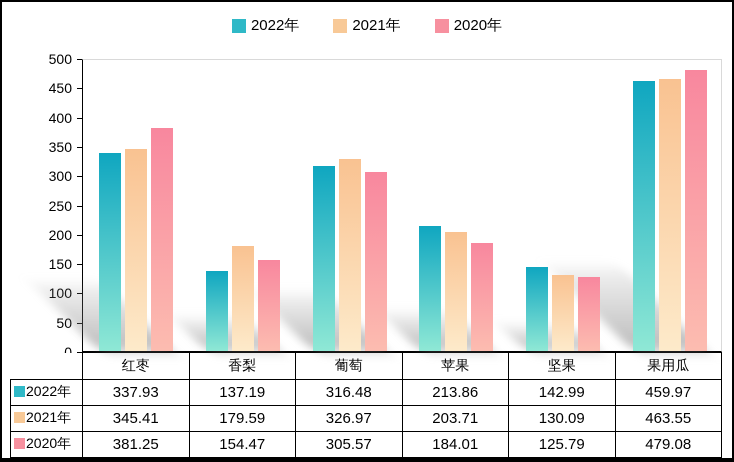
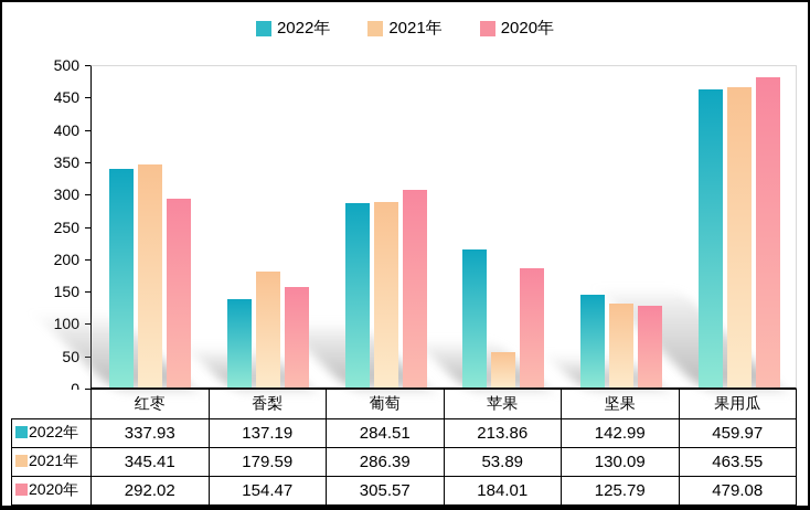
2020年/红枣: 381.25 -> 292.02
2022年/葡萄: 316.48 -> 284.51
2021年/葡萄: 326.97 -> 286.39
2021年/苹果: 203.71 -> 53.89
